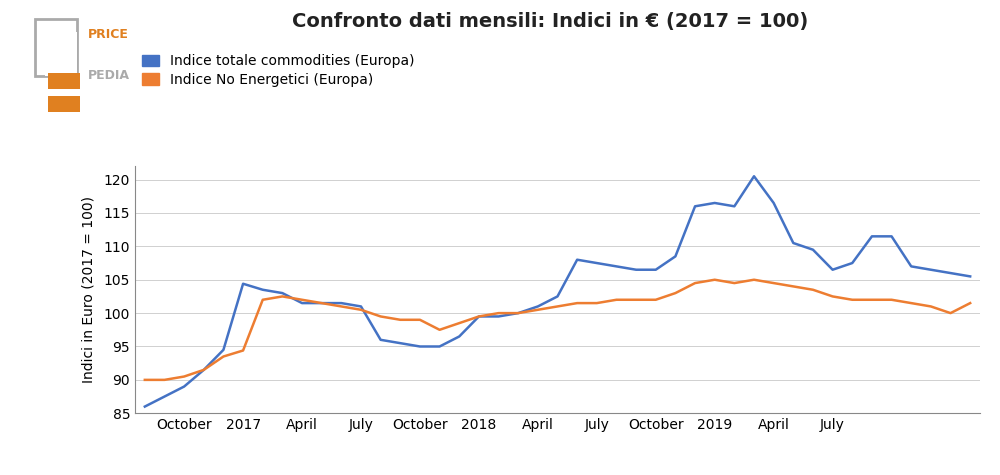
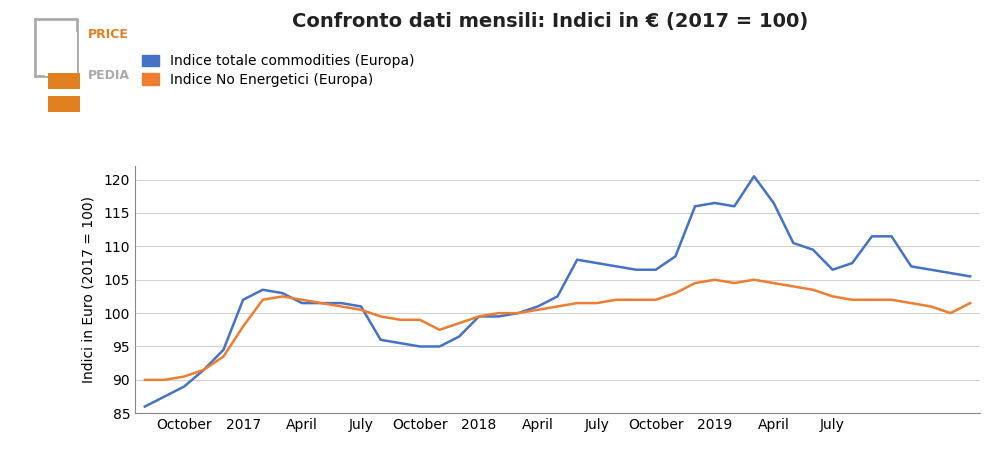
Indice totale commodities (Europa)/2017: 104.4 -> 102.0
Indice No Energetici (Europa)/2017: 94.4 -> 98.0
